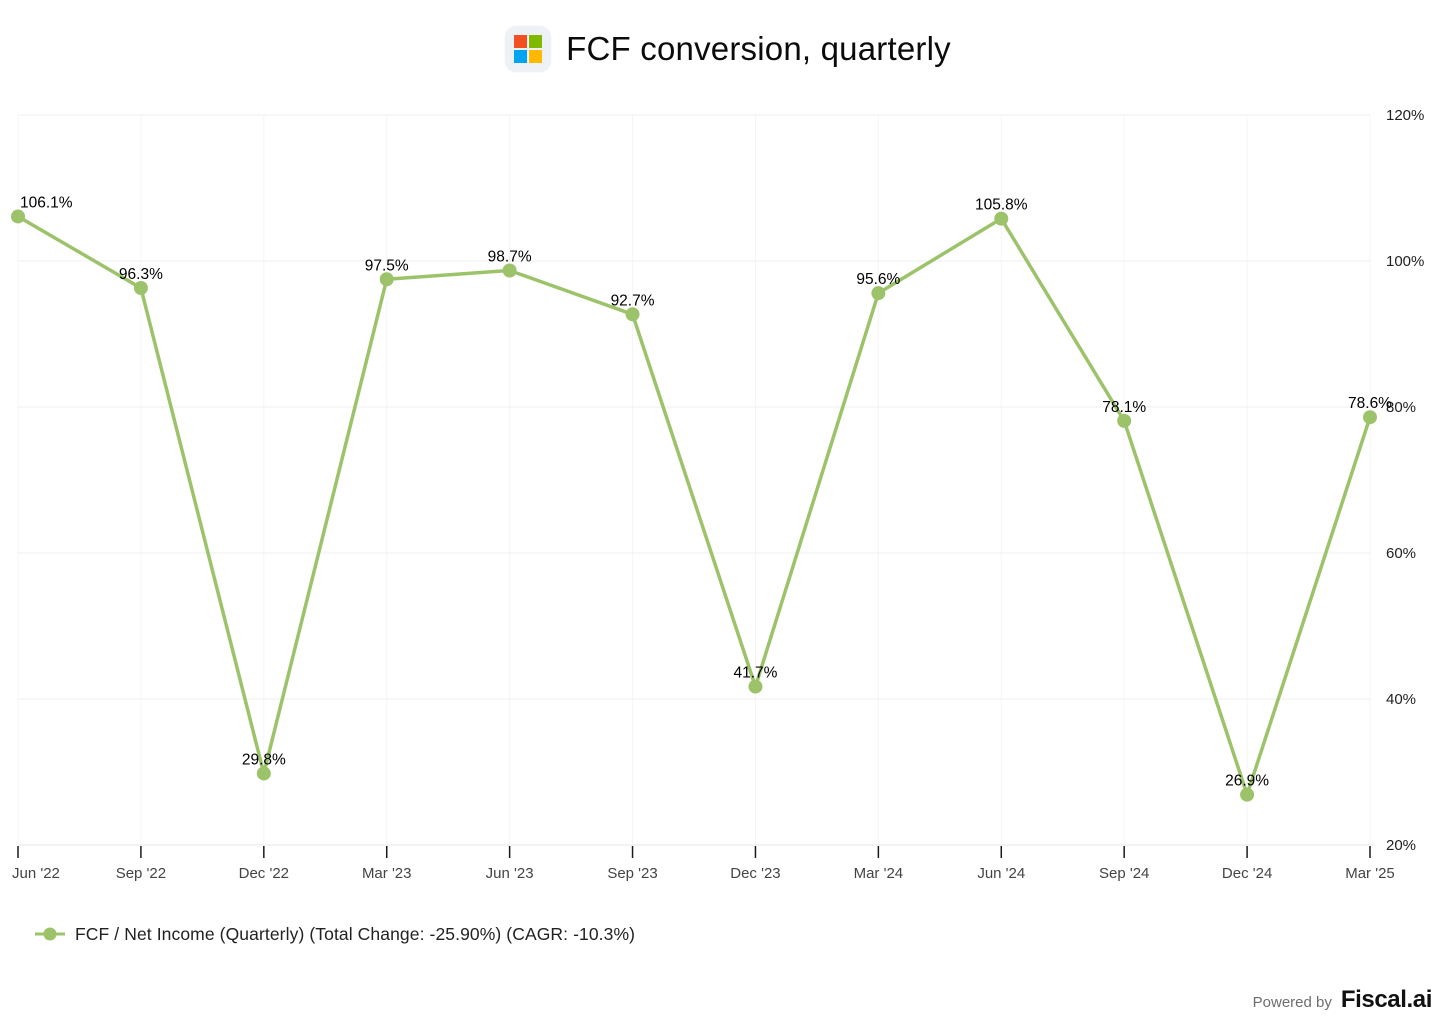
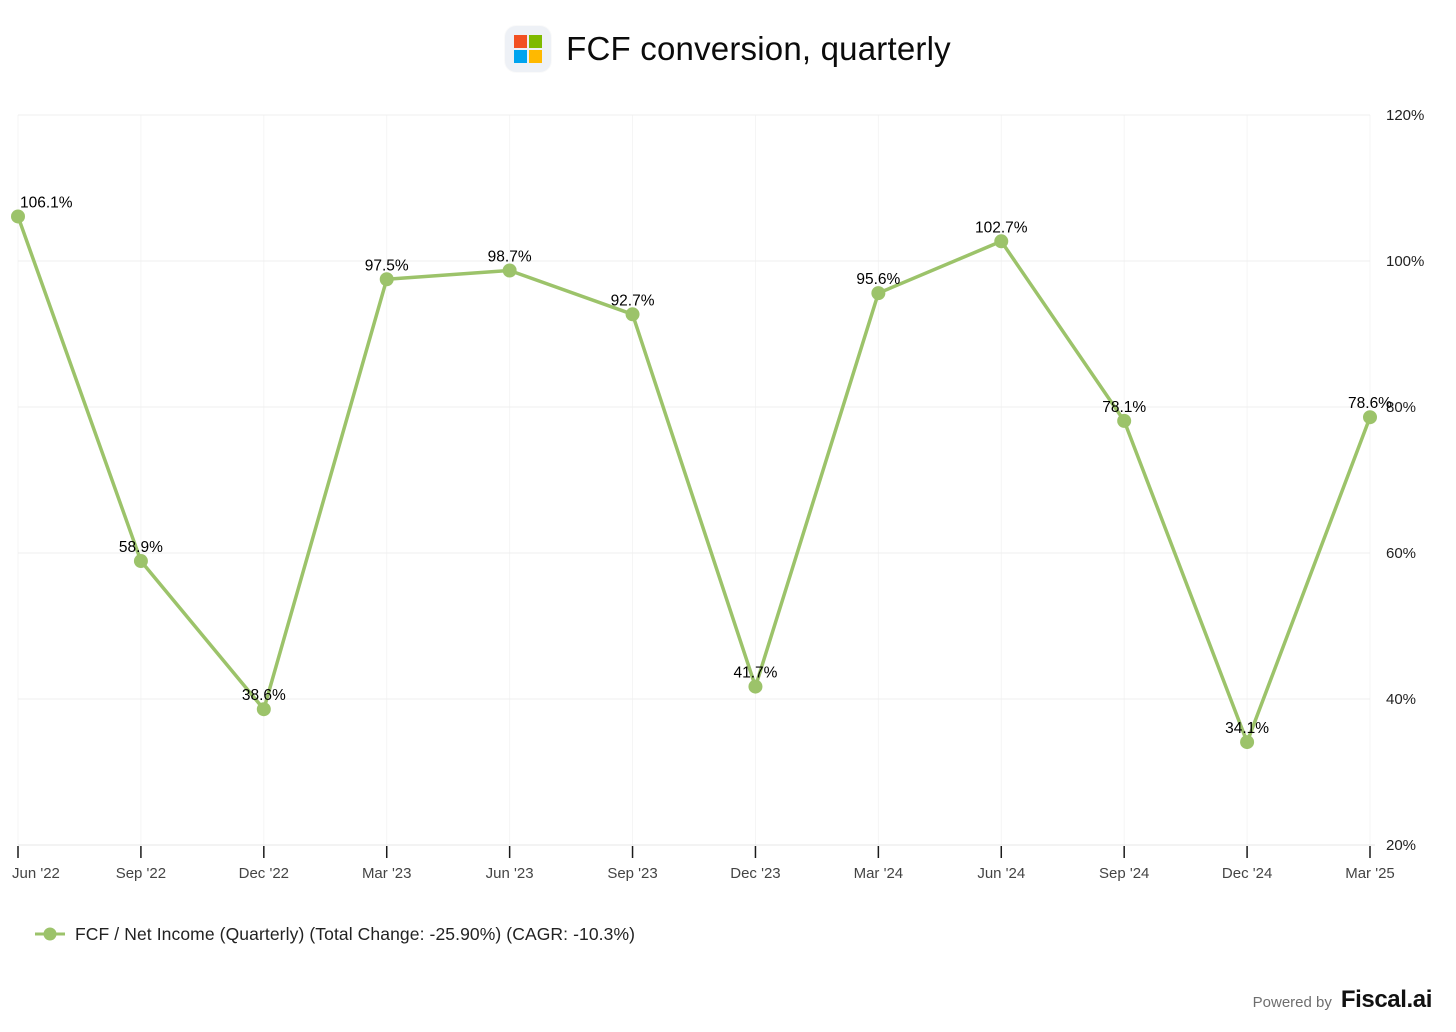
Sep '22: 96.3% -> 58.9%
Dec '22: 29.8% -> 38.6%
Jun '24: 105.8% -> 102.7%
Dec '24: 26.9% -> 34.1%
